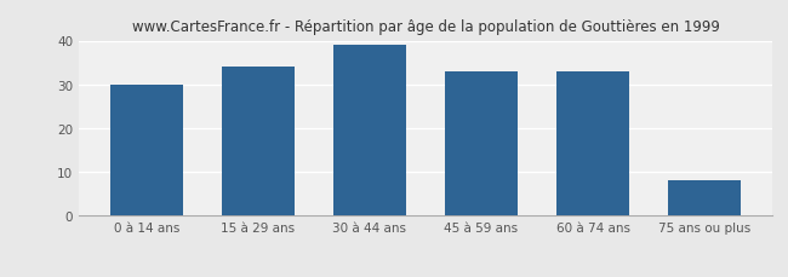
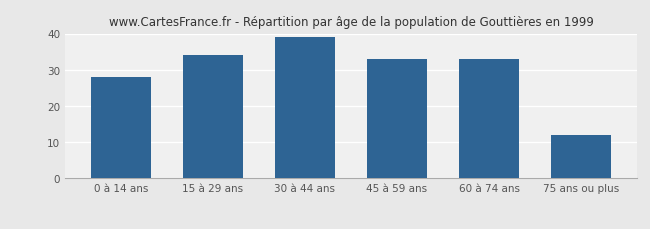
0 à 14 ans: 30 -> 28
75 ans ou plus: 8 -> 12
